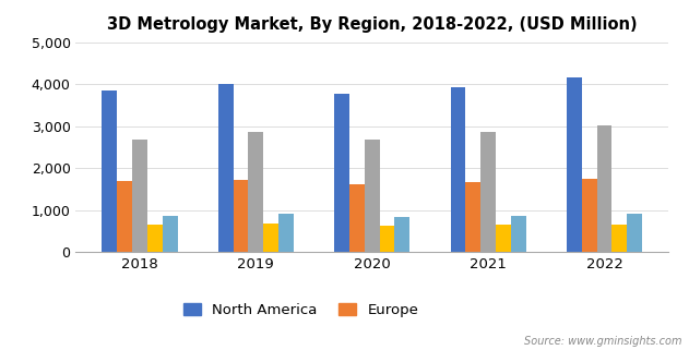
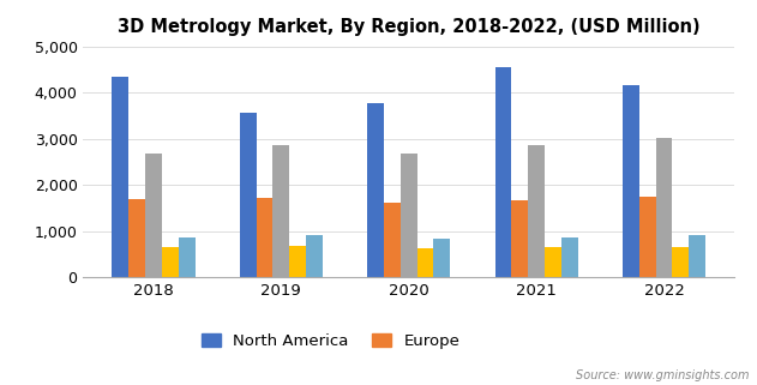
North America/2018: 3,850 -> 4,350
North America/2019: 4,000 -> 3,550
North America/2021: 3,930 -> 4,550
